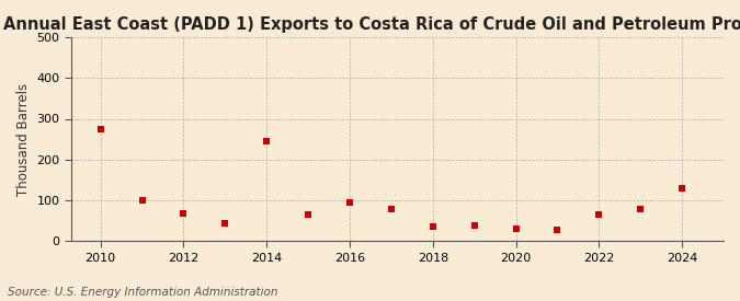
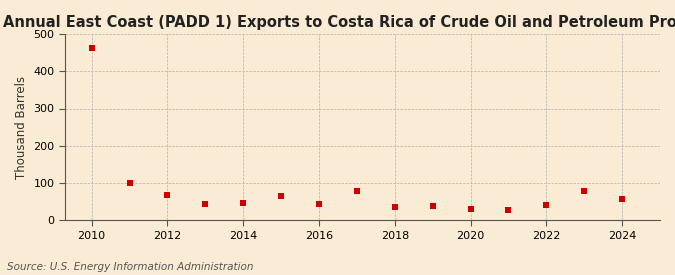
2010: 275 -> 463
2014: 245 -> 46
2016: 95 -> 43
2022: 65 -> 40
2024: 130 -> 58
